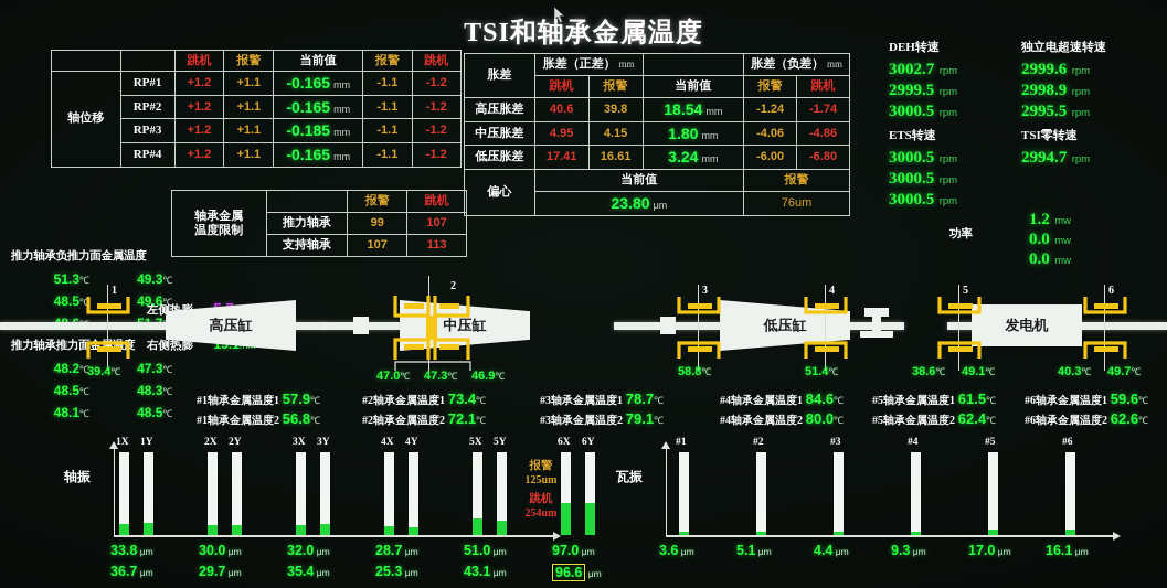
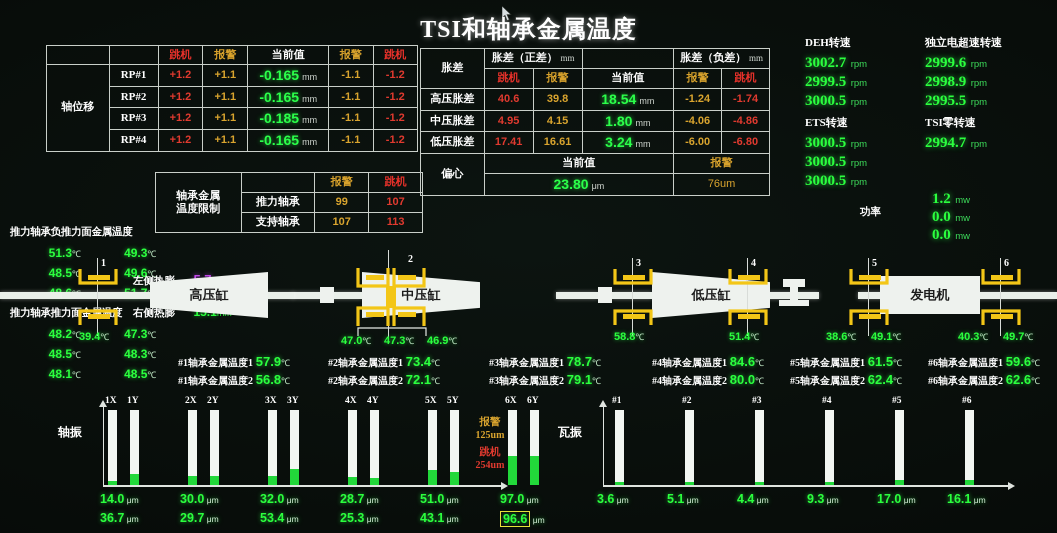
轴振/1X: 33.8 -> 14.0
轴振/3Y: 35.4 -> 53.4
